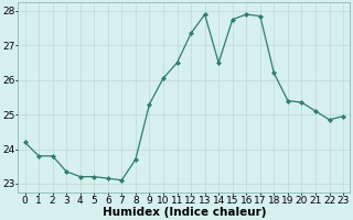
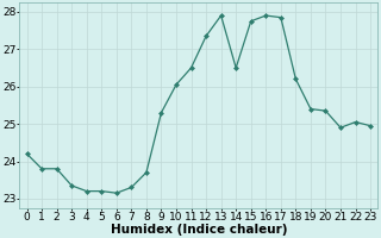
7: 23.10 -> 23.30
21: 25.10 -> 24.90
22: 24.85 -> 25.05
